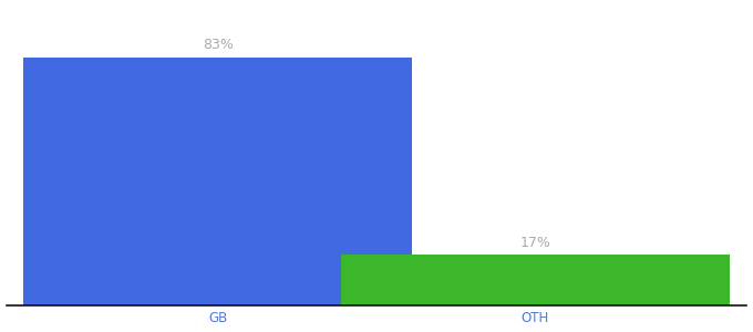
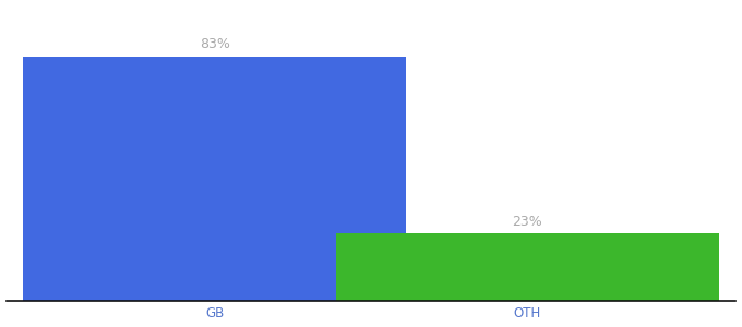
OTH: 17% -> 23%
